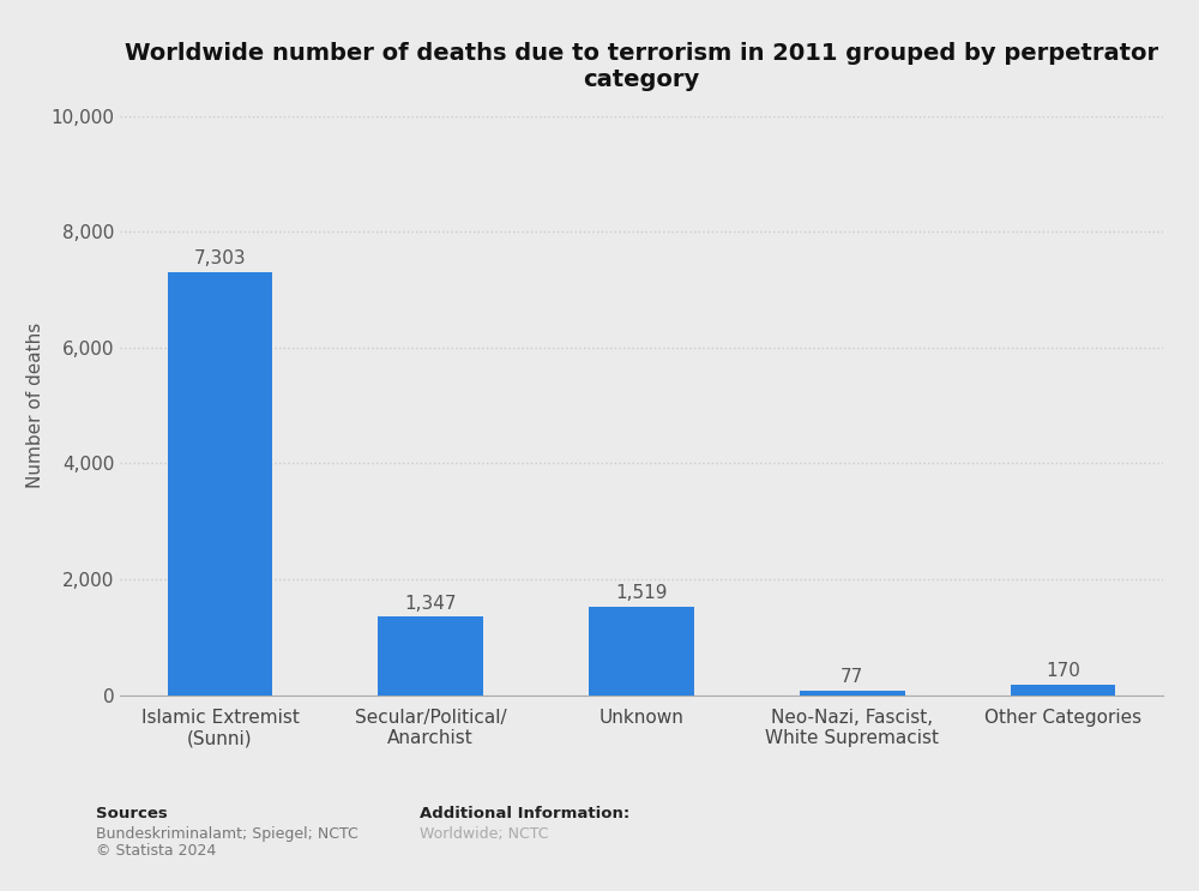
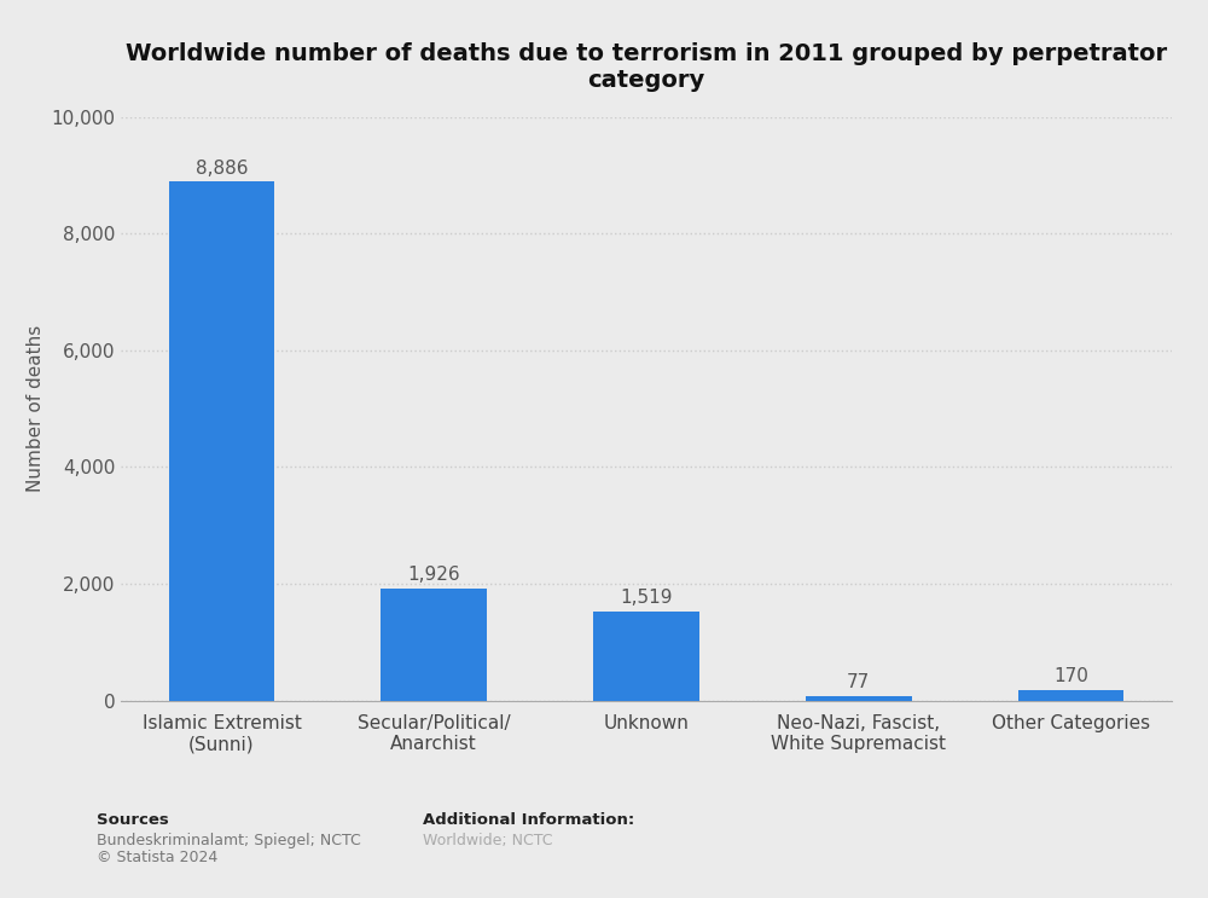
Islamic Extremist (Sunni): 7,303 -> 8,886
Secular/Political/ Anarchist: 1,347 -> 1,926
